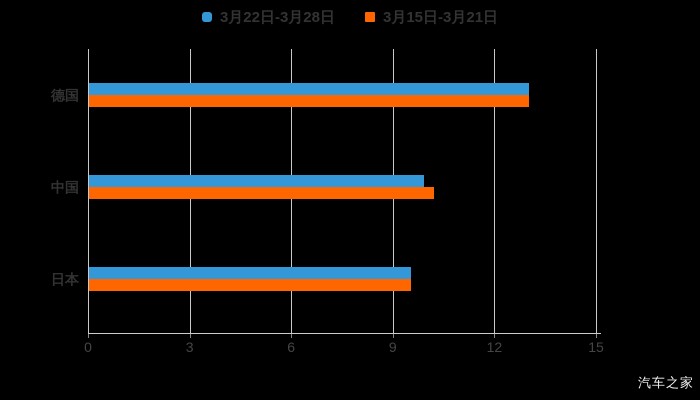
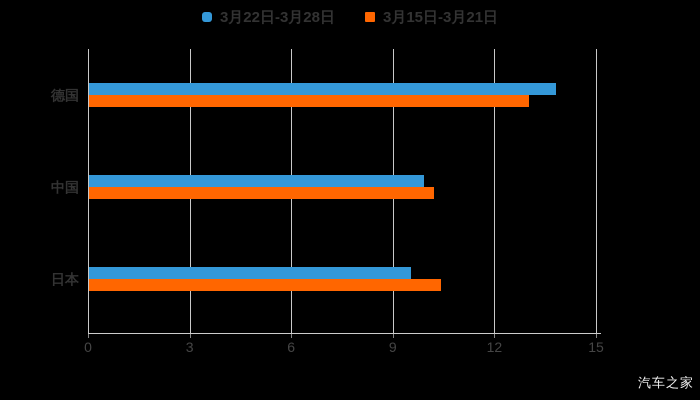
3月22日-3月28日/德国: 13.0 -> 13.8
3月15日-3月21日/日本: 9.5 -> 10.4
